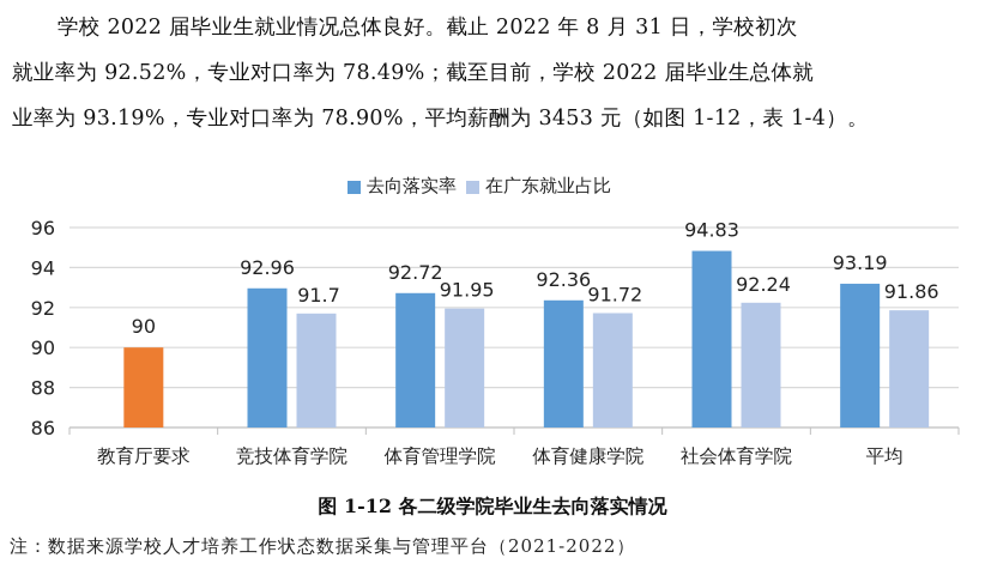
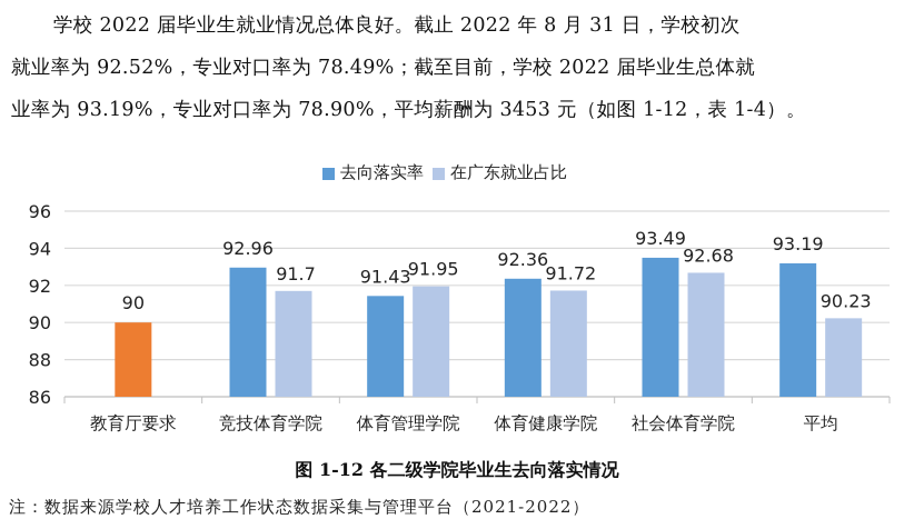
去向落实率/体育管理学院: 92.72 -> 91.43
去向落实率/社会体育学院: 94.83 -> 93.49
在广东就业占比/社会体育学院: 92.24 -> 92.68
在广东就业占比/平均: 91.86 -> 90.23
